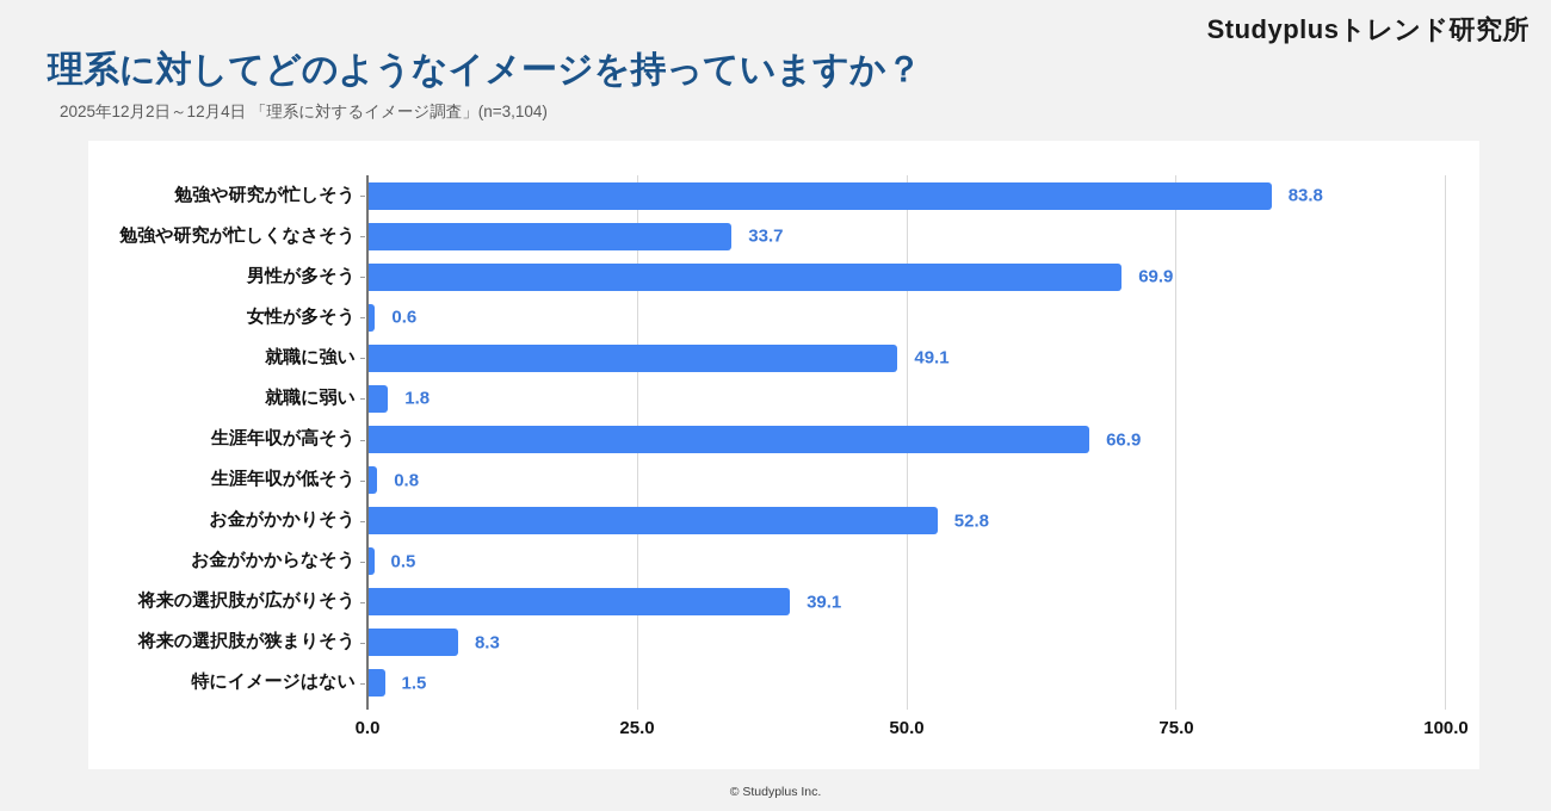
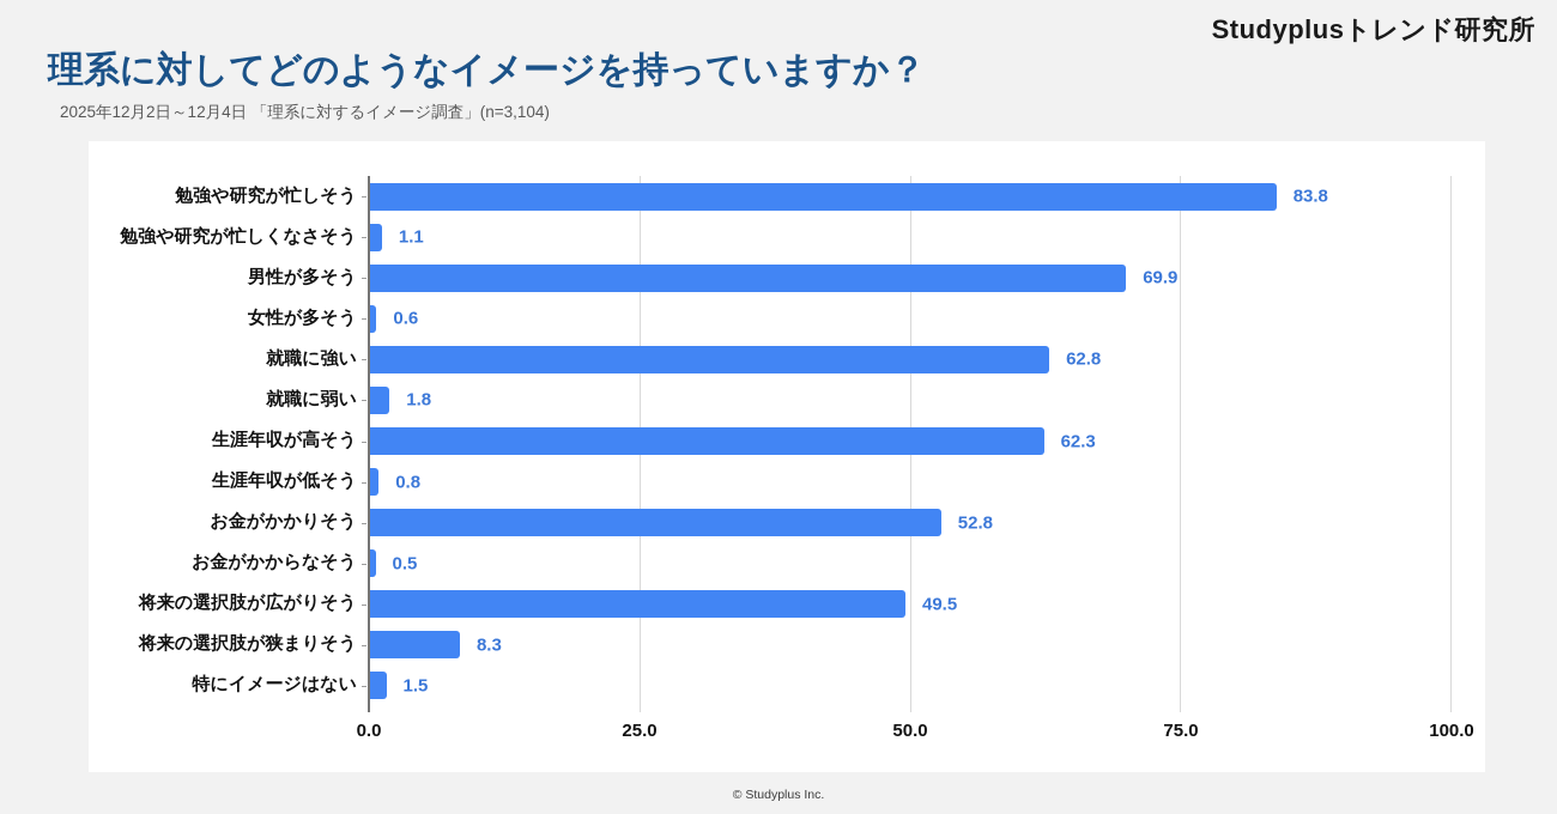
勉強や研究が忙しくなさそう: 33.7 -> 1.1
就職に強い: 49.1 -> 62.8
生涯年収が高そう: 66.9 -> 62.3
将来の選択肢が広がりそう: 39.1 -> 49.5
